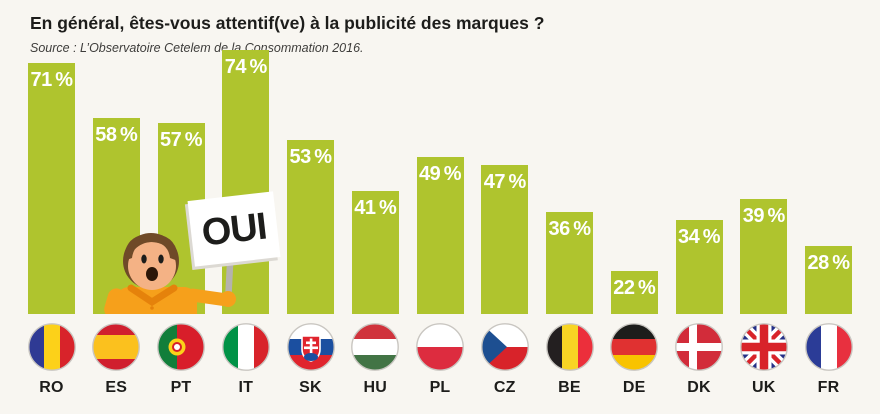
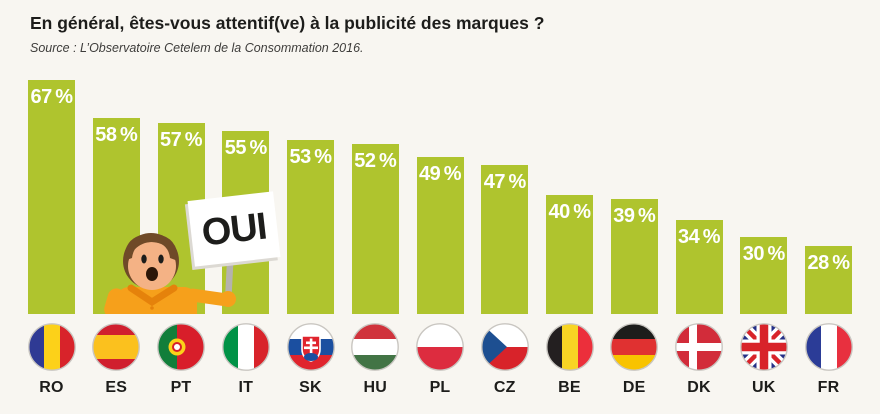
RO: 71 -> 67
IT: 74 -> 55
HU: 41 -> 52
BE: 36 -> 40
DE: 22 -> 39
UK: 39 -> 30
